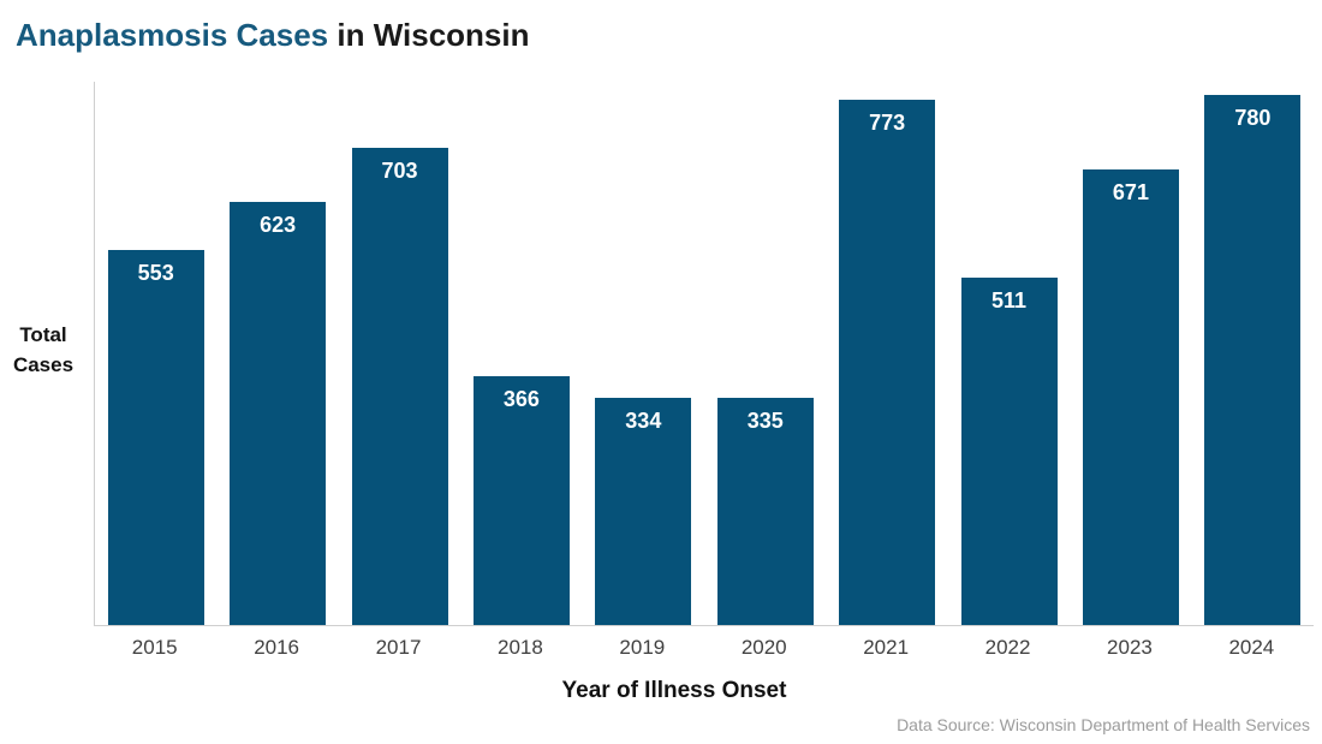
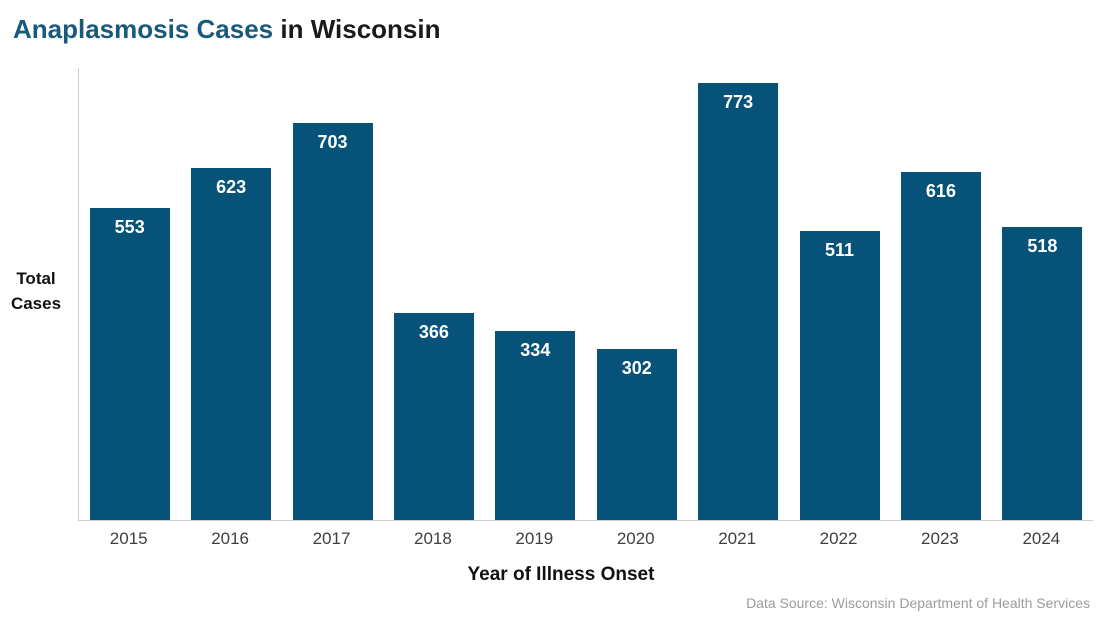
2020: 335 -> 302
2023: 671 -> 616
2024: 780 -> 518
